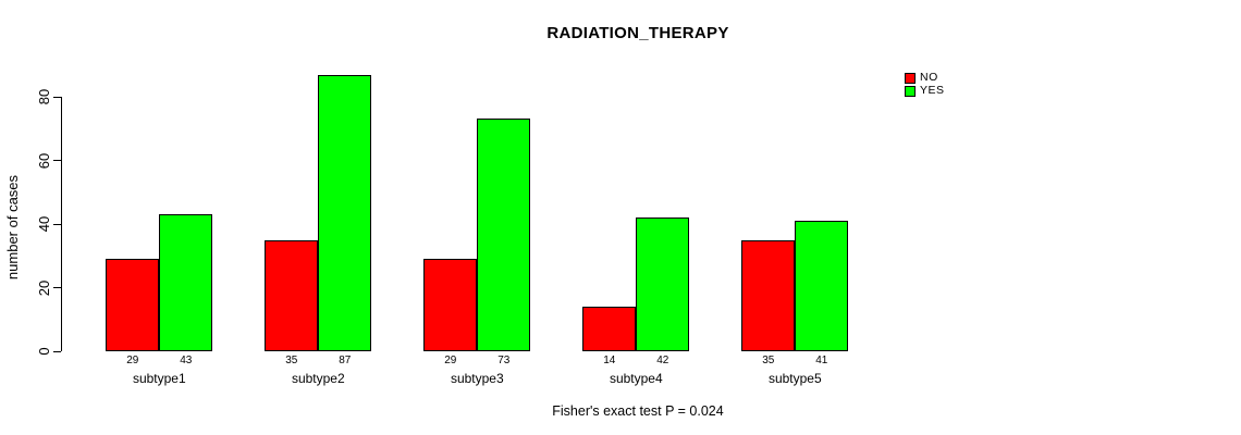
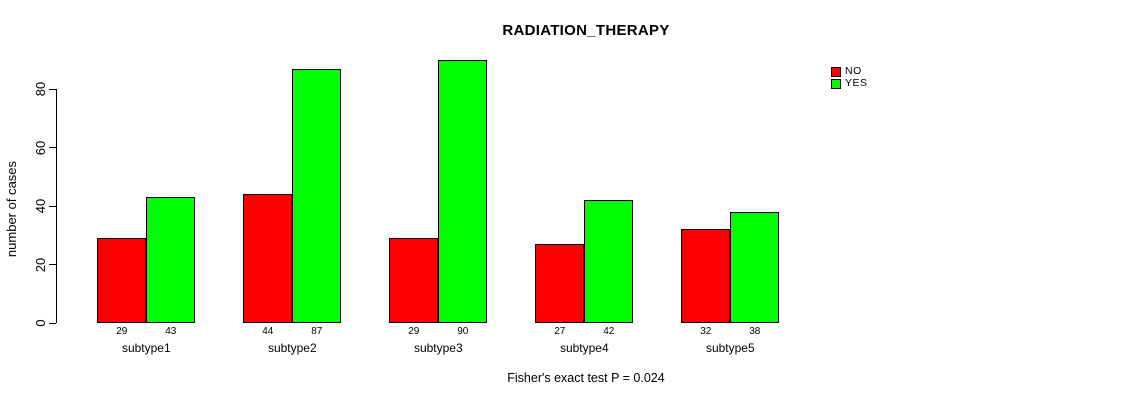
NO/subtype2: 35 -> 44
YES/subtype3: 73 -> 90
NO/subtype4: 14 -> 27
NO/subtype5: 35 -> 32
YES/subtype5: 41 -> 38
